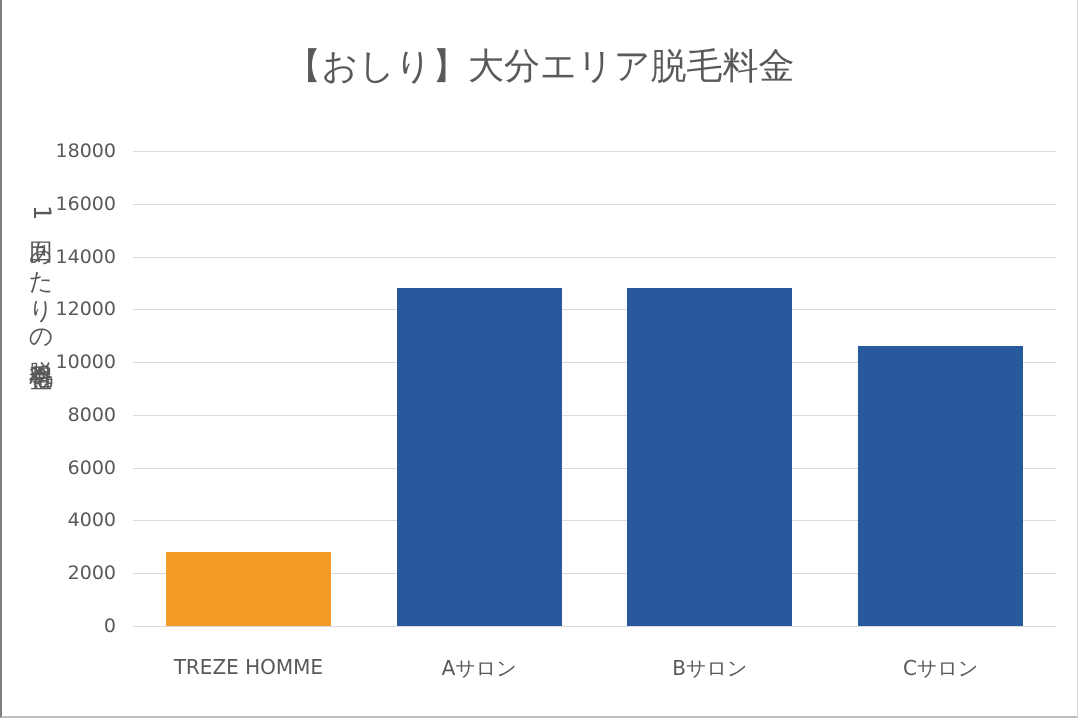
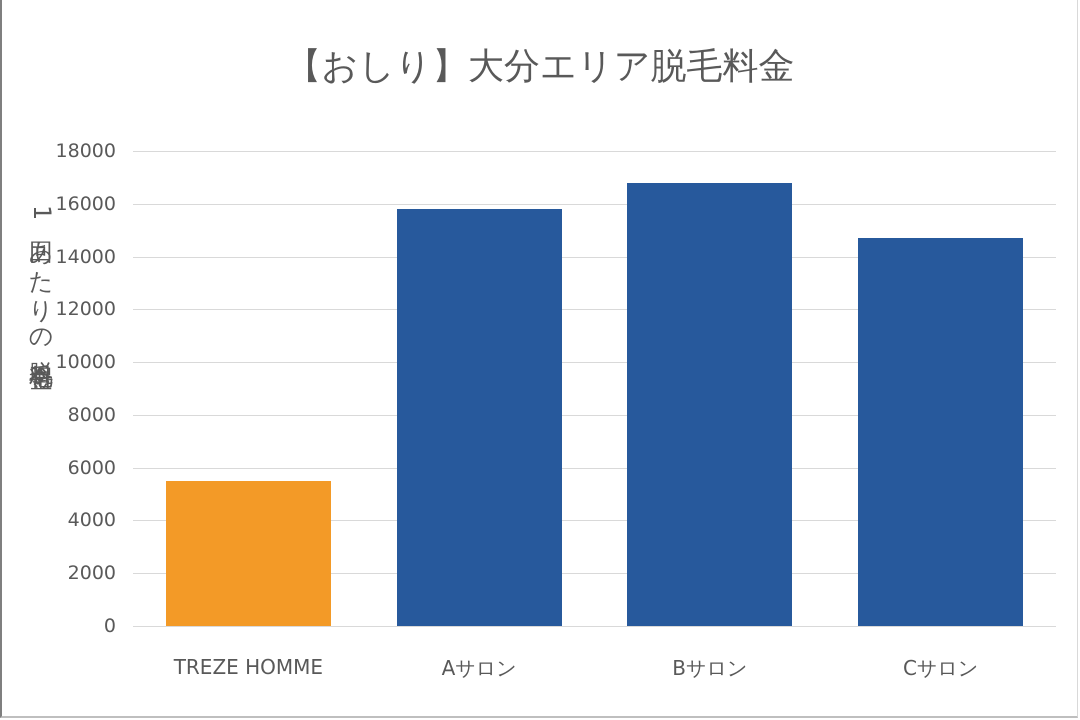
TREZE HOMME: 2800 -> 5500
Aサロン: 12800 -> 15800
Bサロン: 12800 -> 16800
Cサロン: 10600 -> 14700
